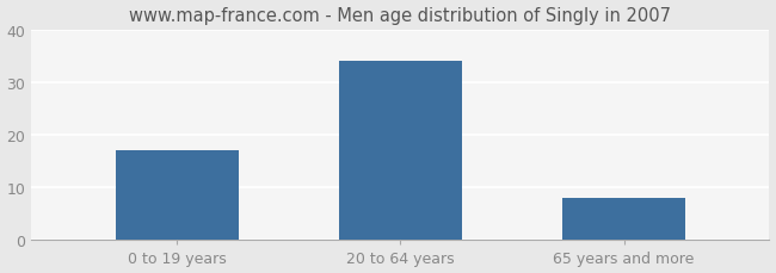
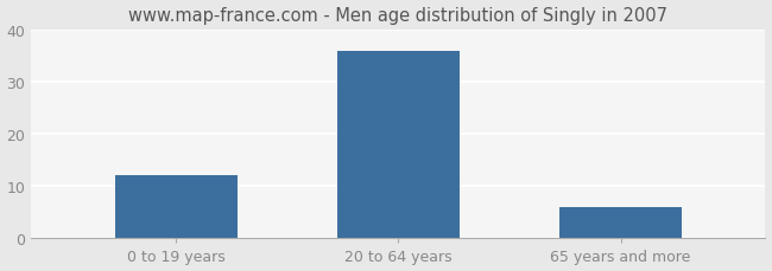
0 to 19 years: 17 -> 12
20 to 64 years: 34 -> 36
65 years and more: 8 -> 6
